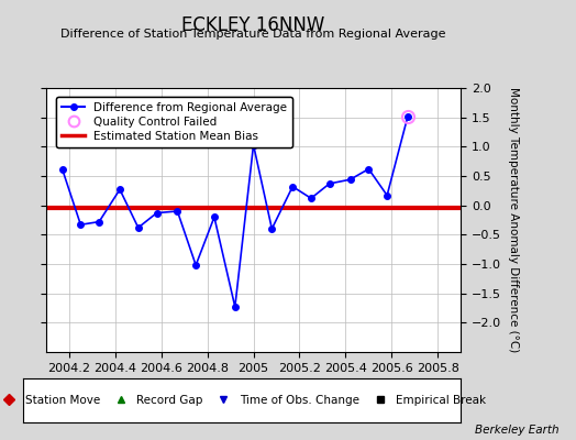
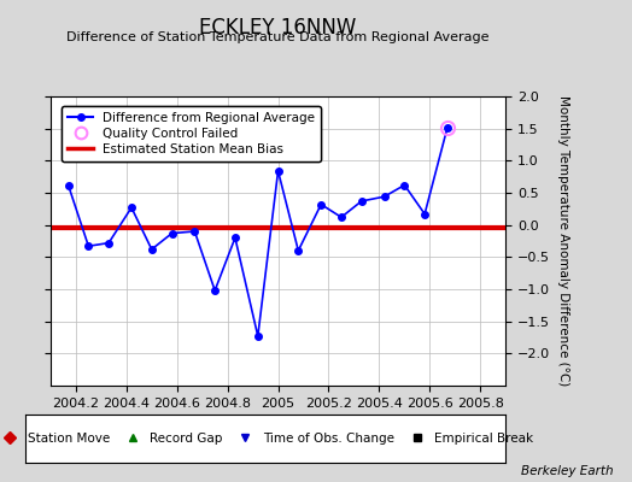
2005: 1.03 -> 0.84
